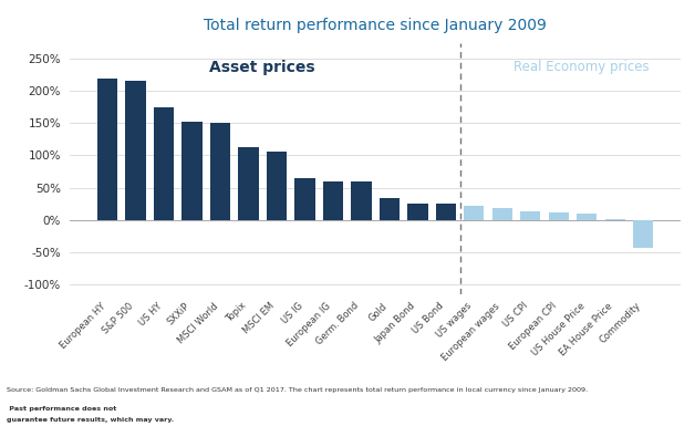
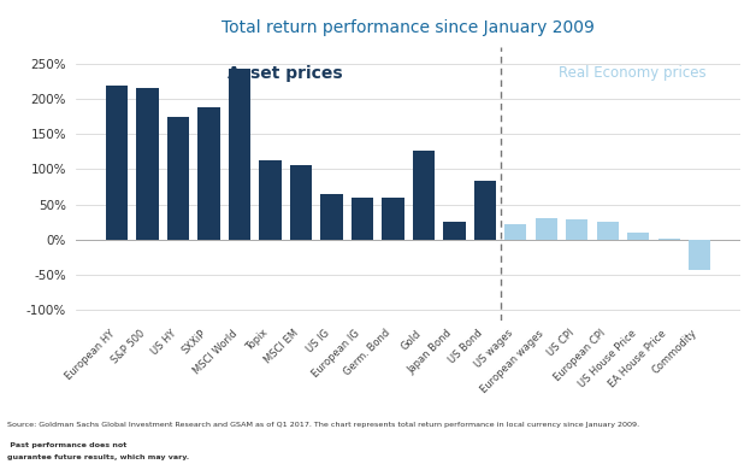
SXXiP: 152% -> 188%
MSCI World: 150% -> 244%
Gold: 33% -> 126%
US Bond: 25% -> 84%
European wages: 18% -> 30%
US CPI: 14% -> 28%
European CPI: 11% -> 26%
